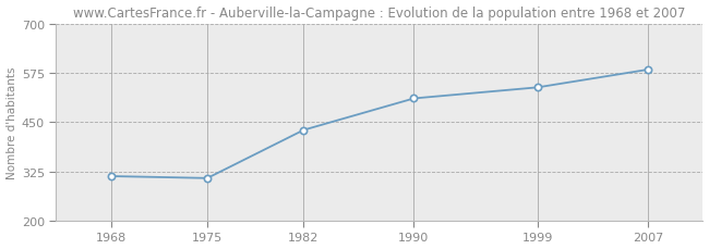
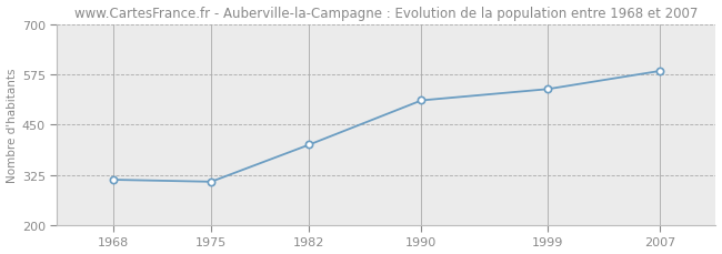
1982: 430 -> 400
